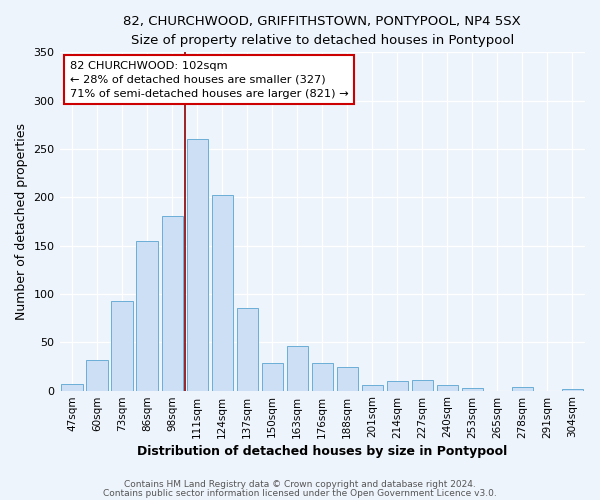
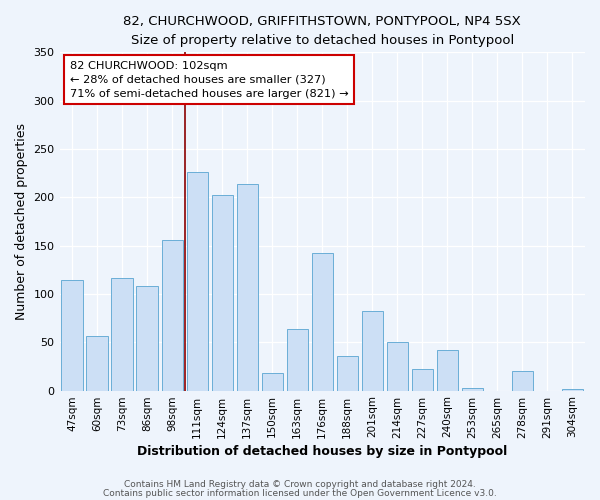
47sqm: 7 -> 114
60sqm: 32 -> 56
73sqm: 93 -> 116
86sqm: 155 -> 108
98sqm: 181 -> 156
111sqm: 260 -> 226
137sqm: 85 -> 214
150sqm: 29 -> 18
163sqm: 46 -> 64
176sqm: 29 -> 142
188sqm: 24 -> 36
201sqm: 6 -> 82
214sqm: 10 -> 50
227sqm: 11 -> 22
240sqm: 6 -> 42
278sqm: 4 -> 20
